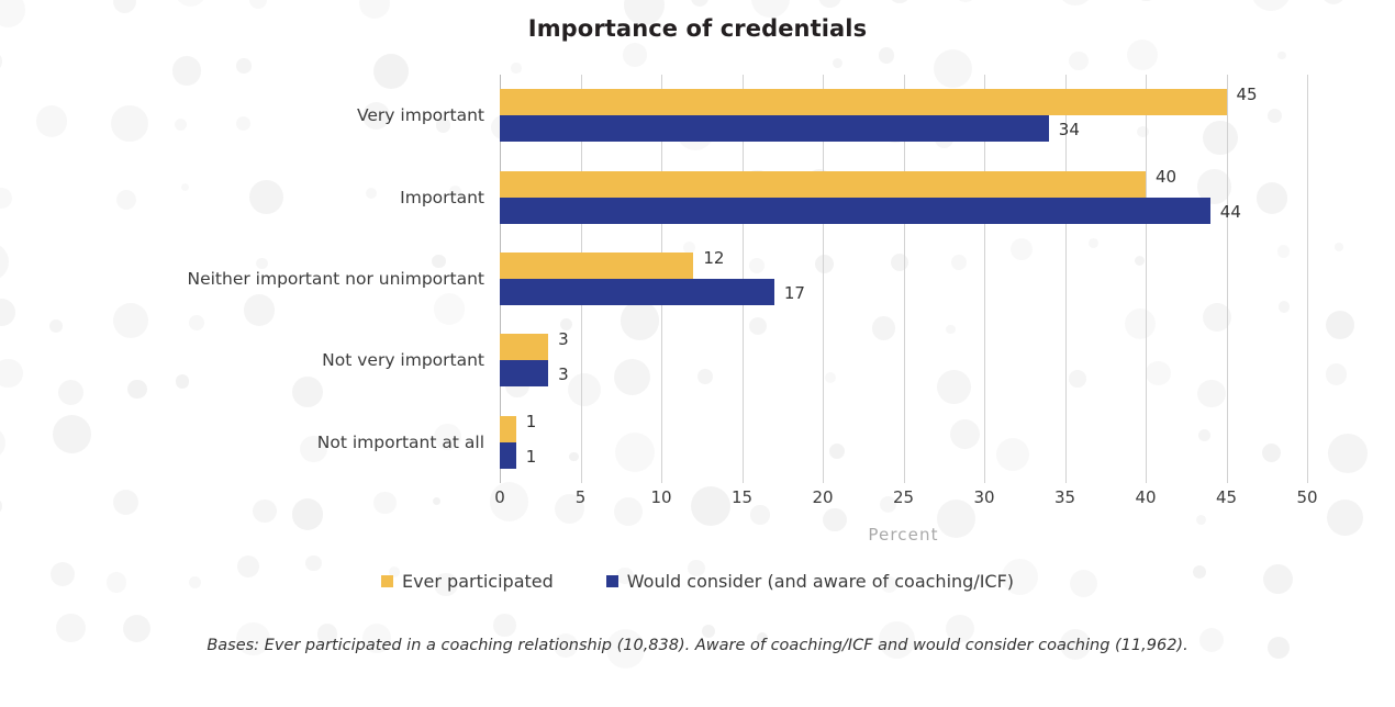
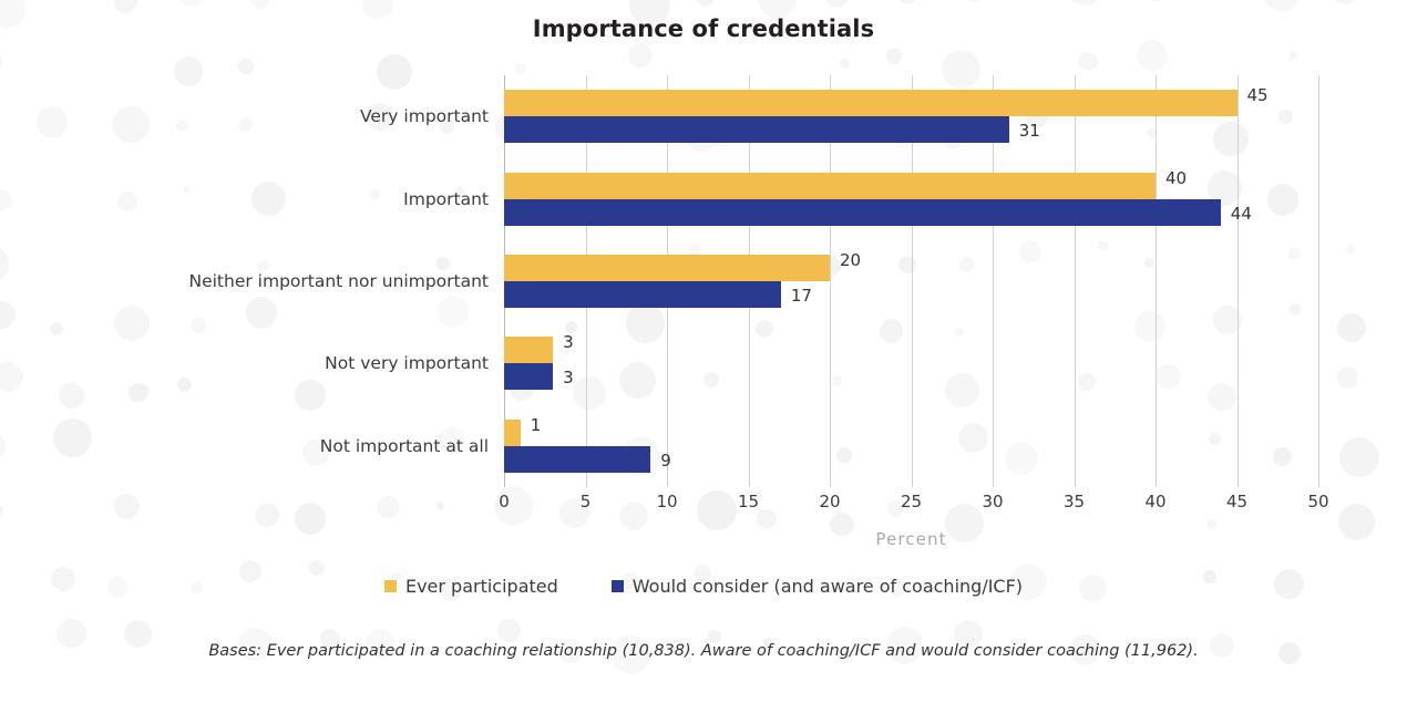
Would consider (and aware of coaching/ICF)/Very important: 34 -> 31
Ever participated/Neither important nor unimportant: 12 -> 20
Would consider (and aware of coaching/ICF)/Not important at all: 1 -> 9
